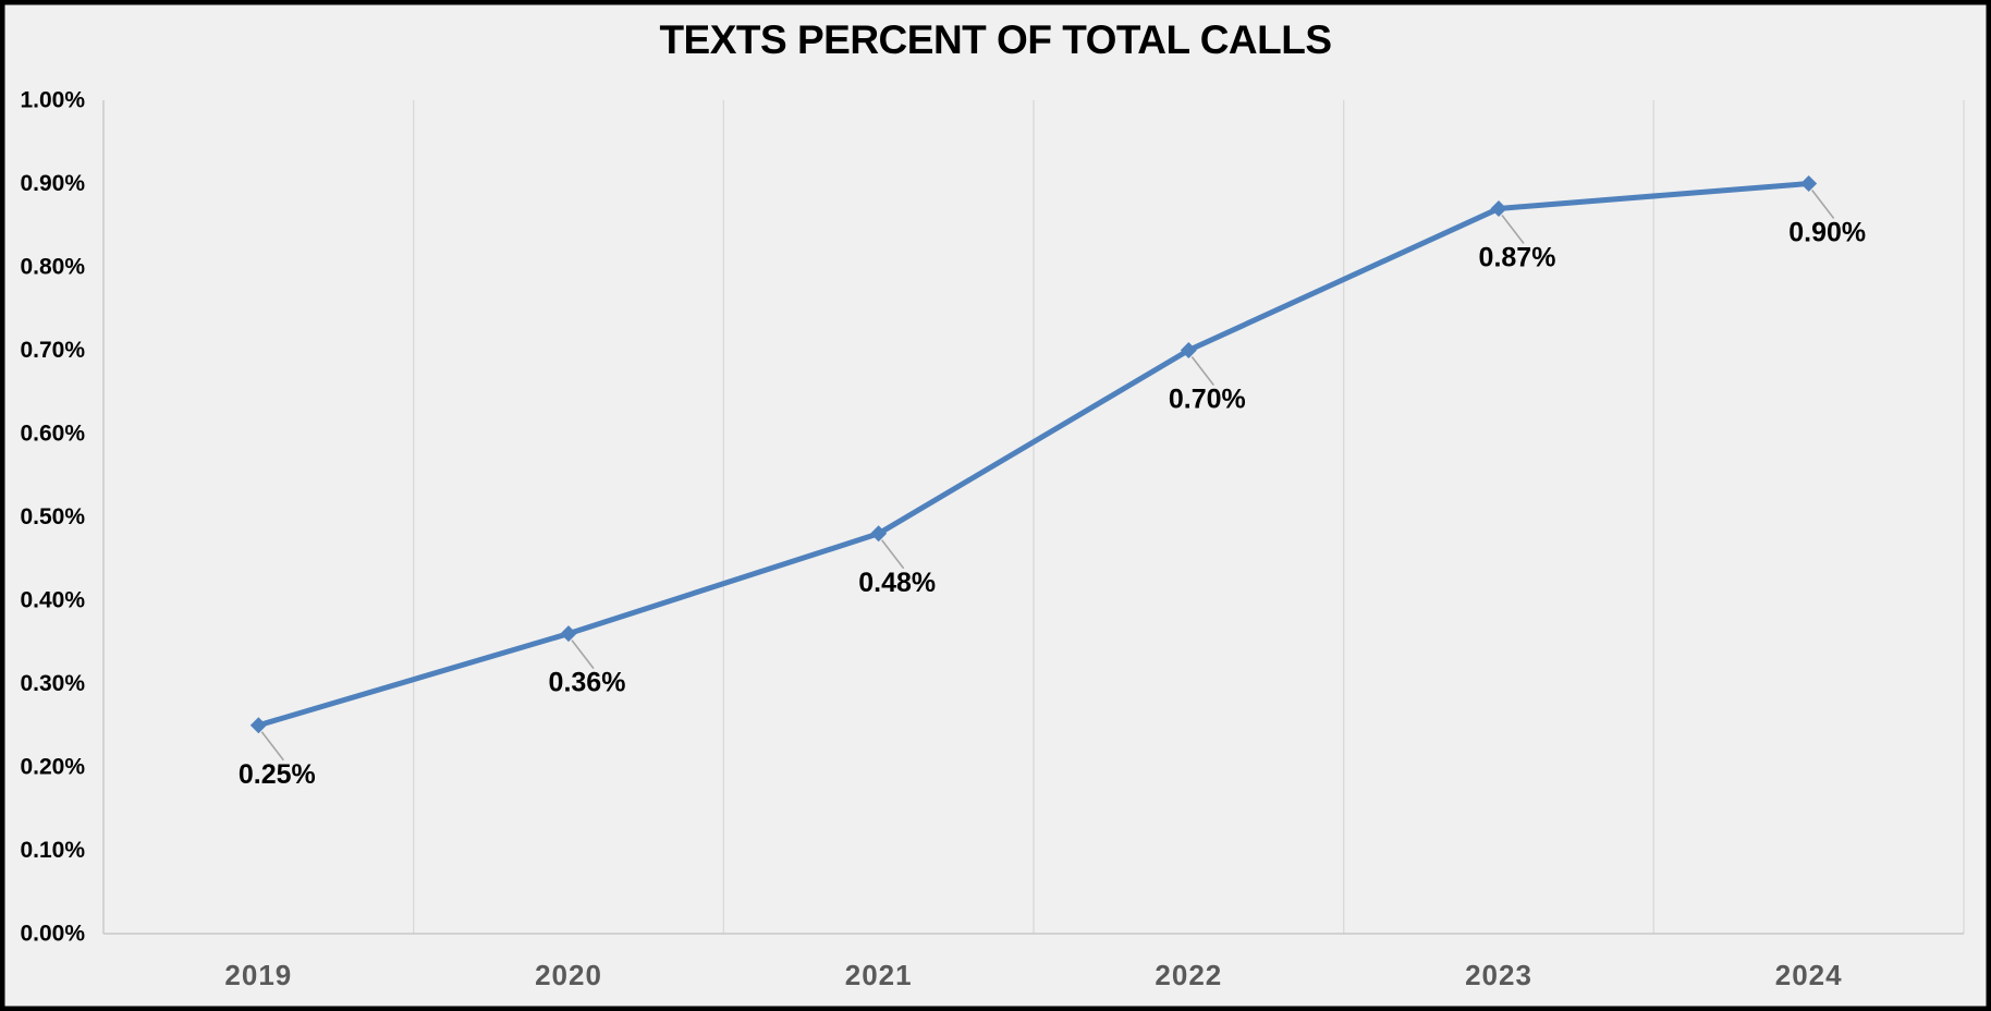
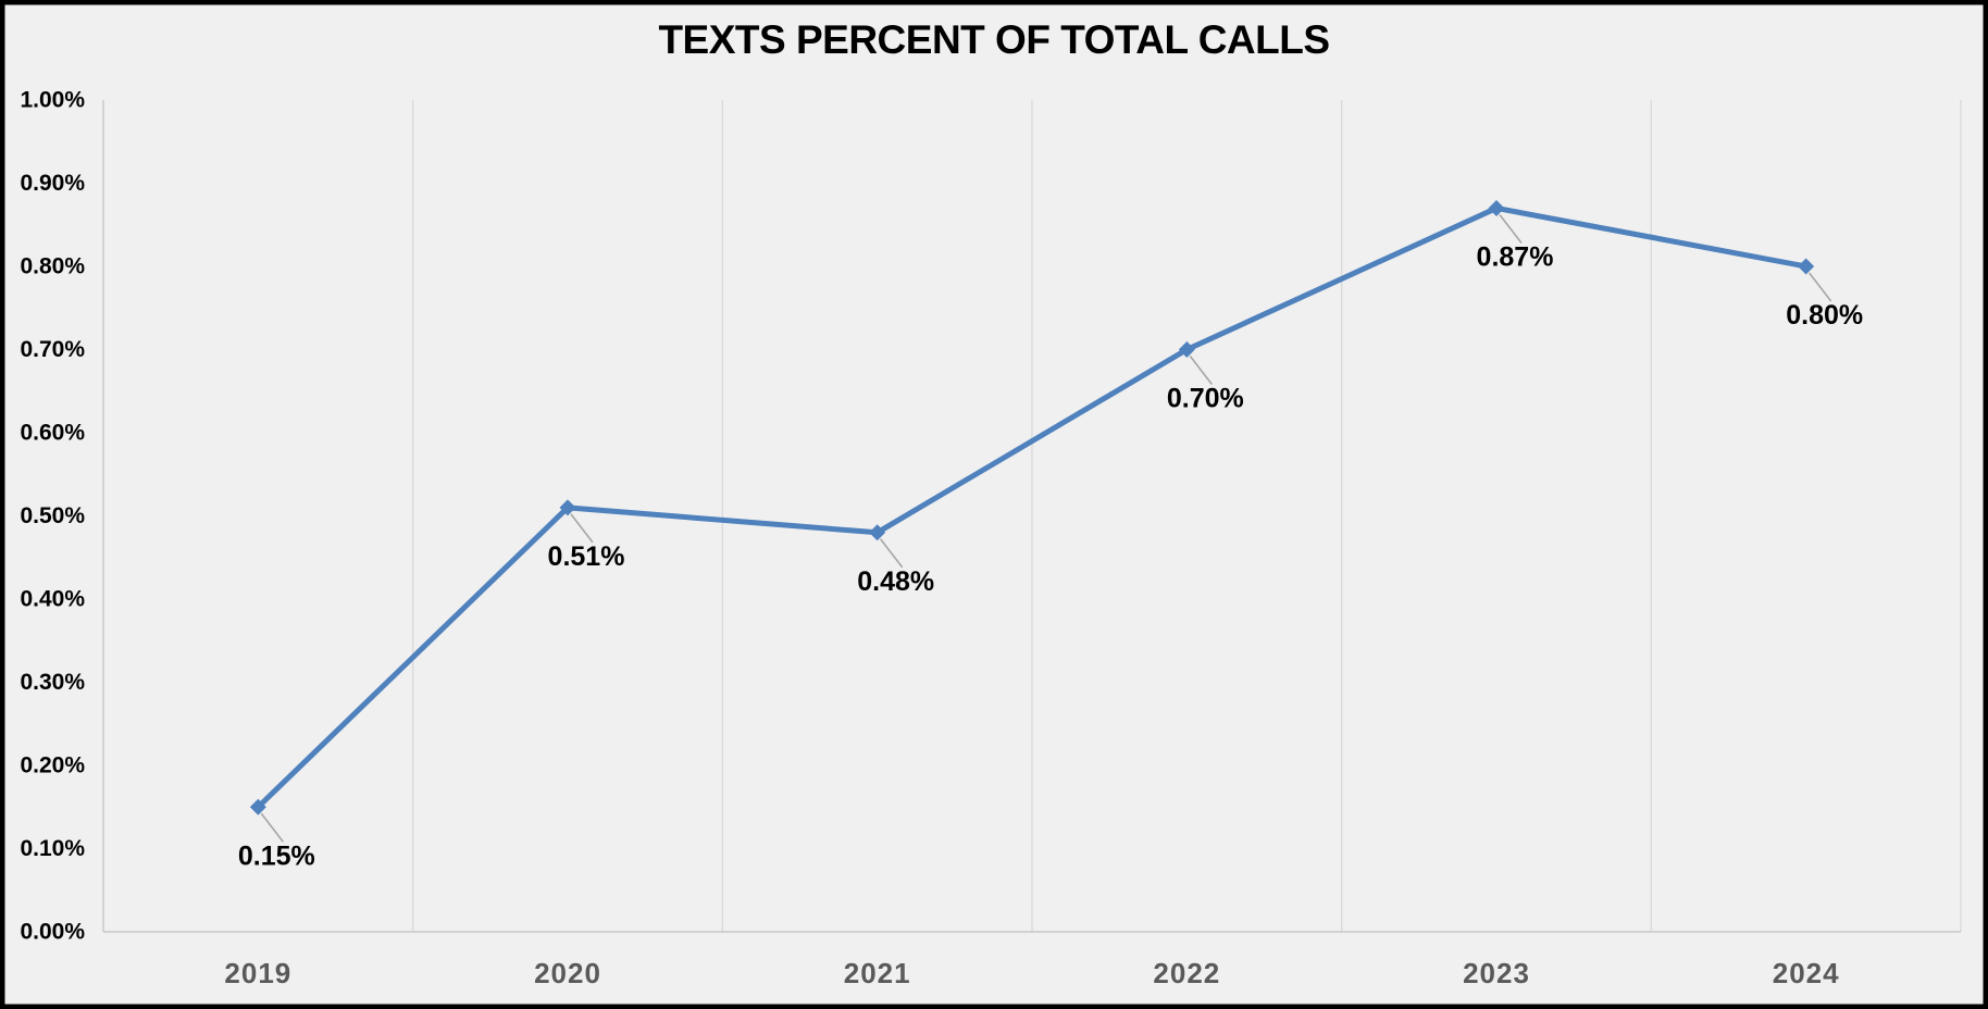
2019: 0.25% -> 0.15%
2020: 0.36% -> 0.51%
2024: 0.90% -> 0.80%
